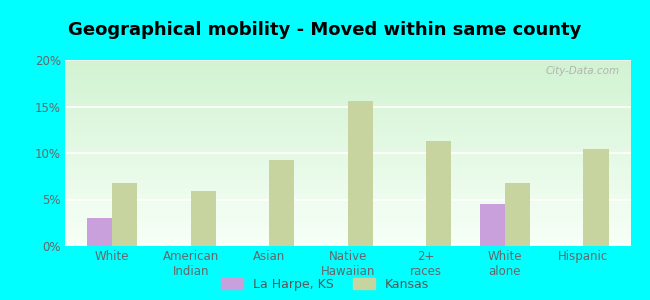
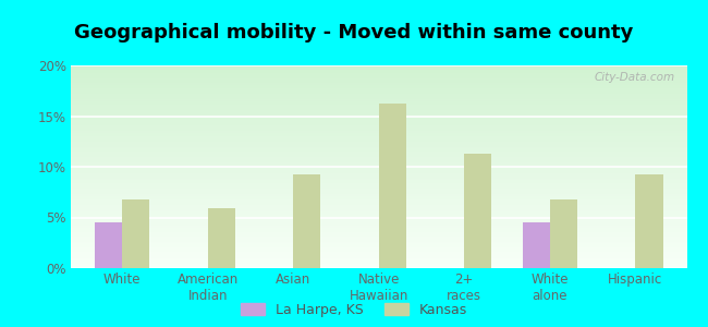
La Harpe, KS/White: 3.0% -> 4.5%
Kansas/Native Hawaiian: 15.6% -> 16.2%
Kansas/Hispanic: 10.4% -> 9.2%
